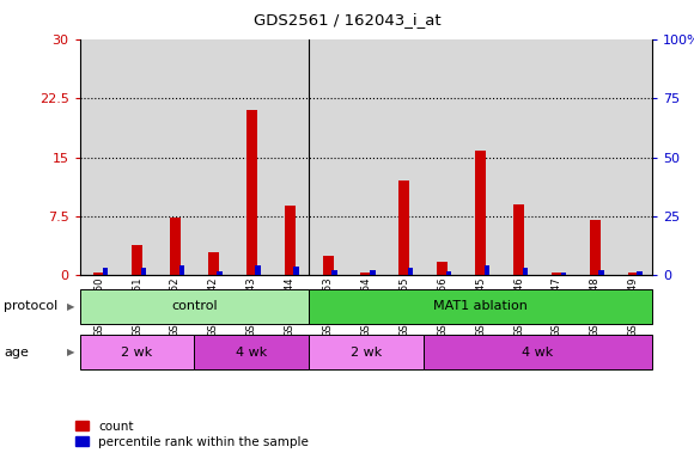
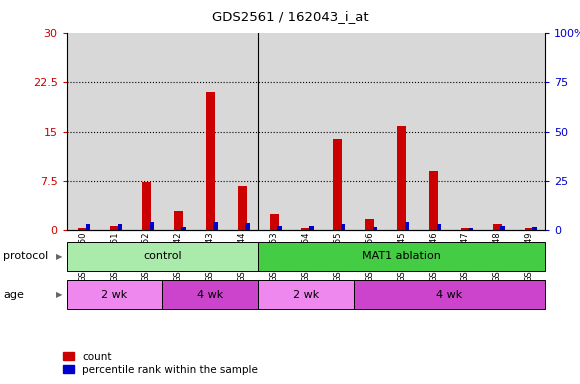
count/GSM154151: 3.8 -> 0.7
count/GSM154144: 8.8 -> 6.8
count/GSM154155: 12.0 -> 13.8
count/GSM154148: 7.0 -> 0.9
